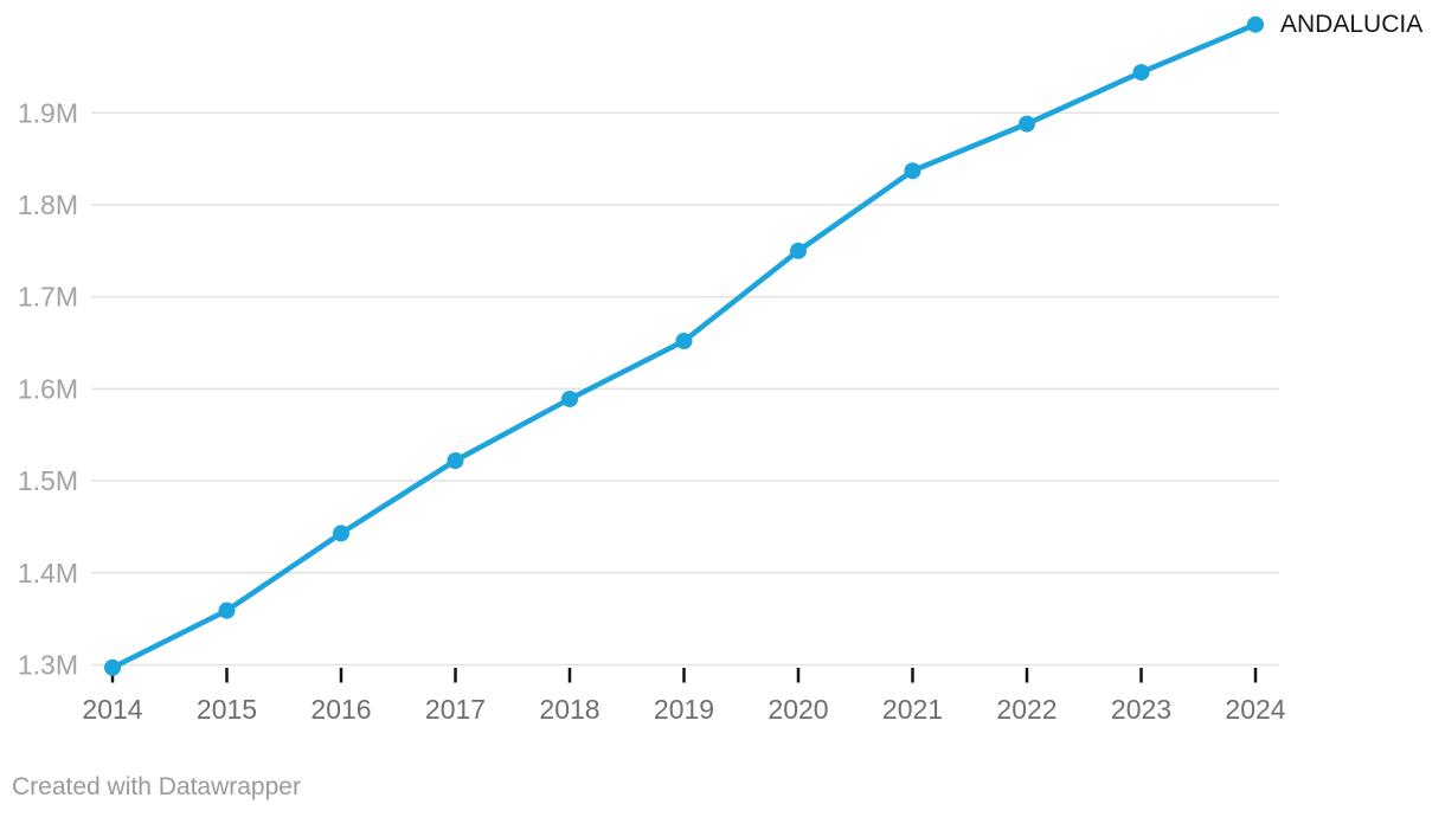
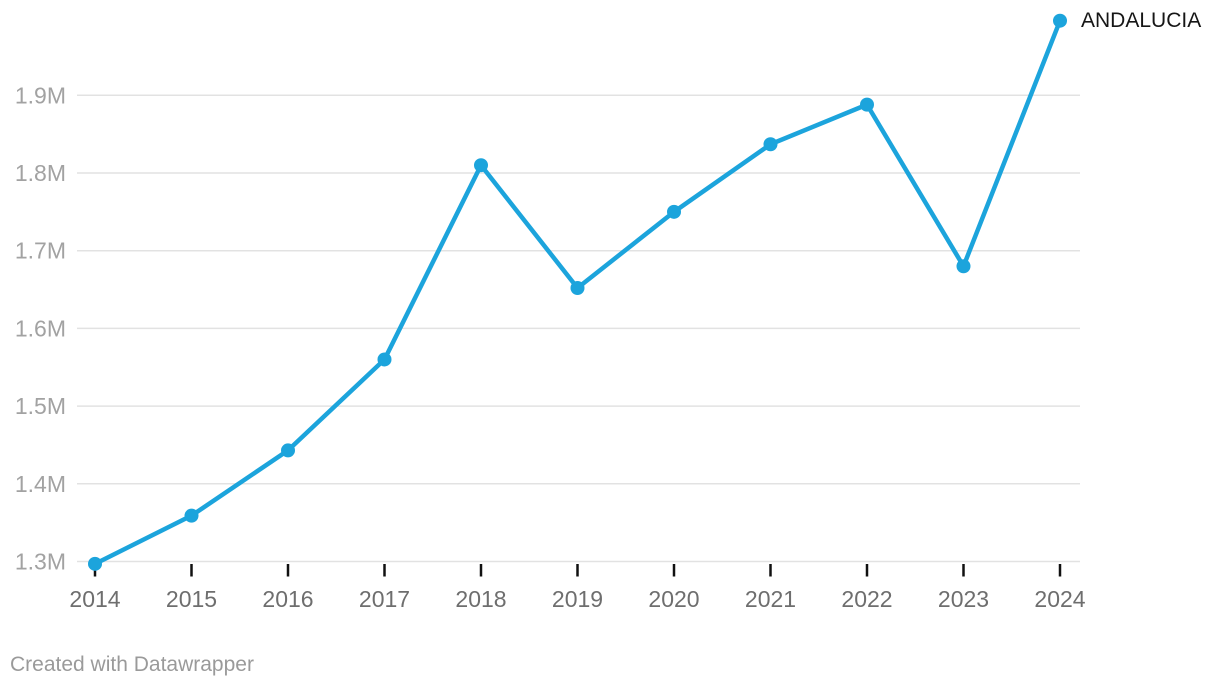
2017: 1.52M -> 1.56M
2018: 1.59M -> 1.81M
2023: 1.94M -> 1.68M
